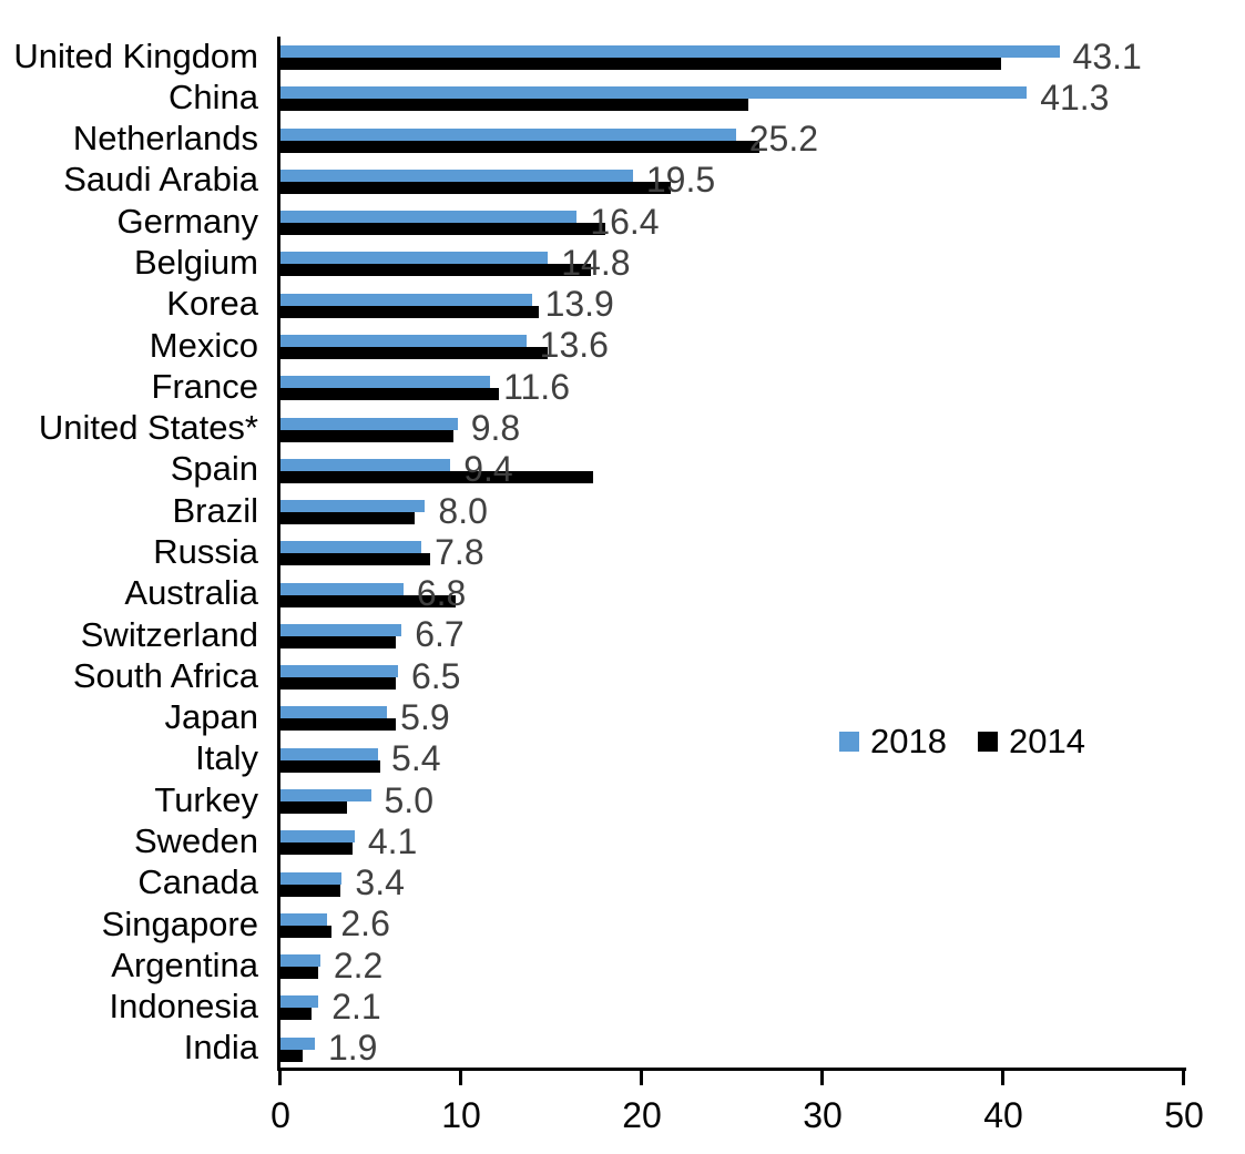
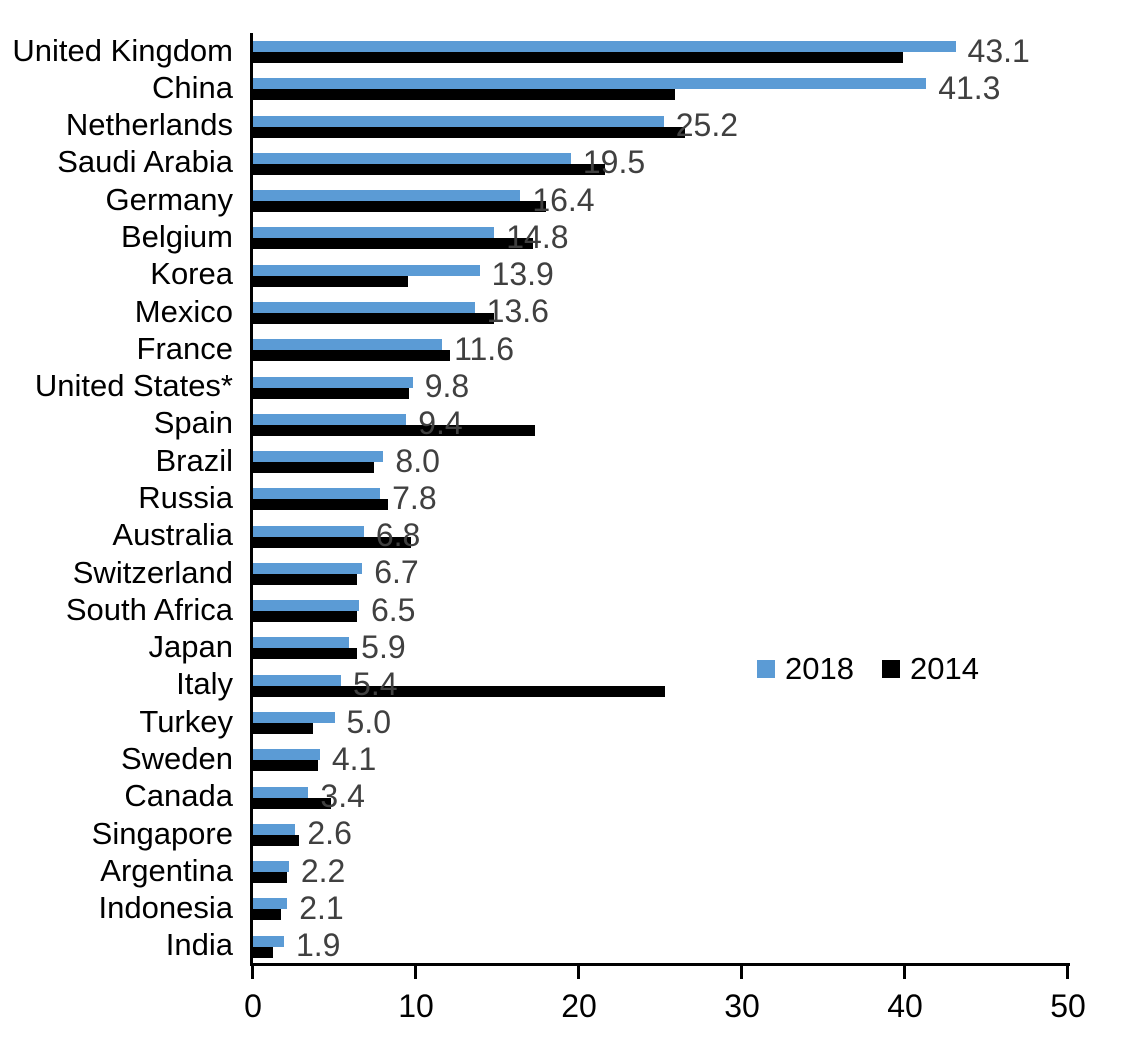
2014/Korea: 14.3 -> 9.5
2014/Italy: 5.5 -> 25.3
2014/Canada: 3.3 -> 4.8
